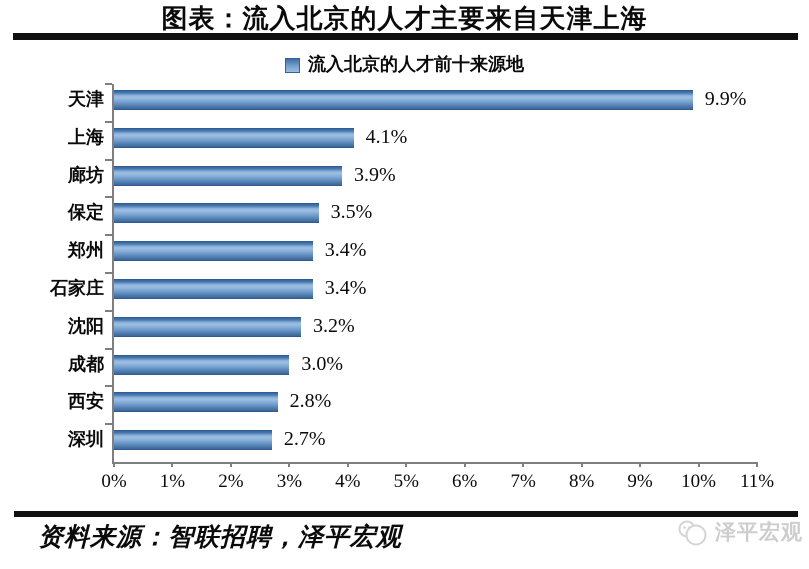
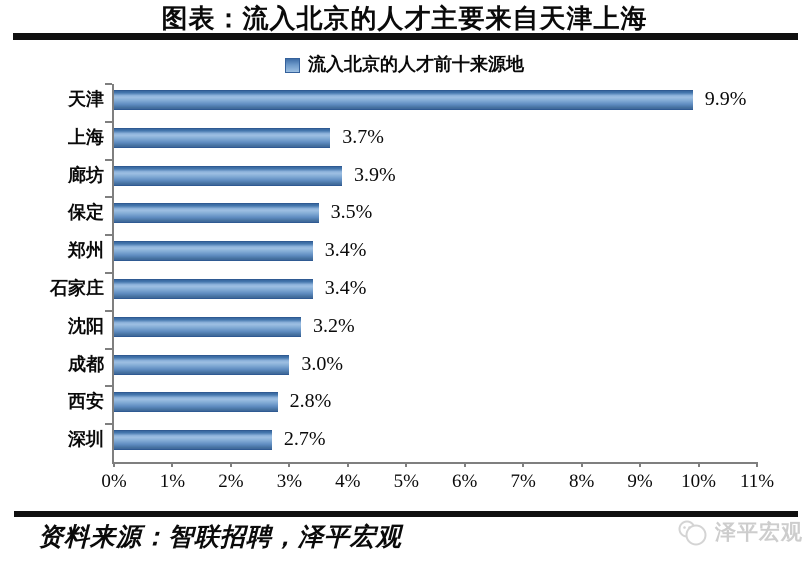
上海: 4.1% -> 3.7%
